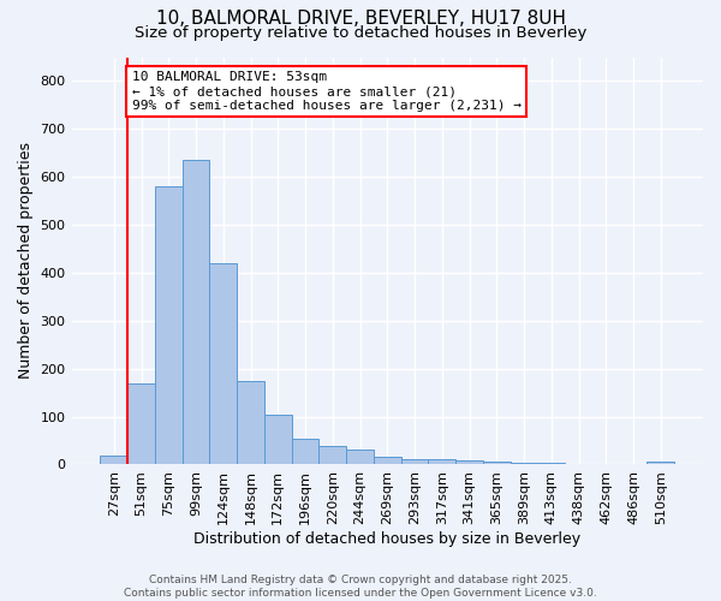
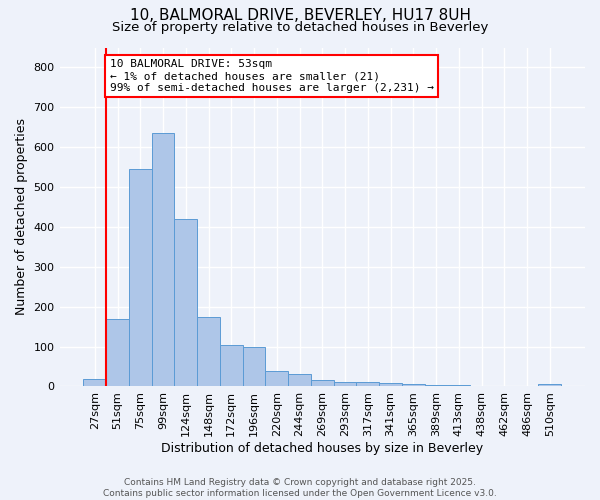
75sqm: 580 -> 545
196sqm: 55 -> 100
